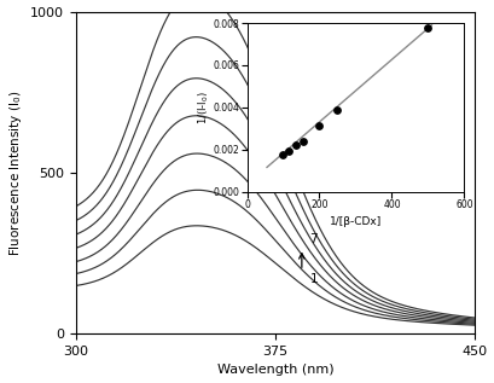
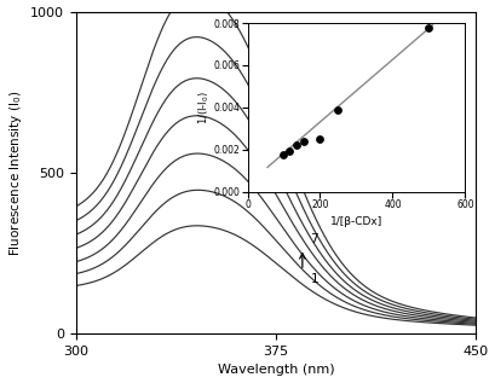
200: 0.0031 -> 0.0025
